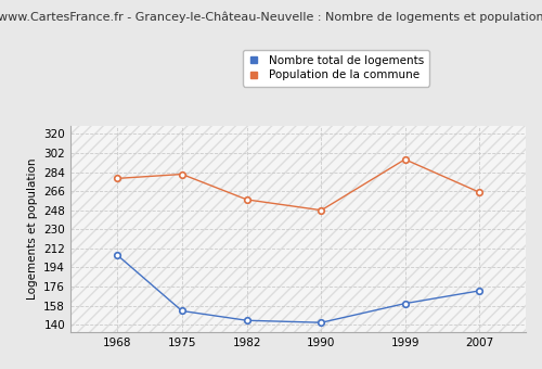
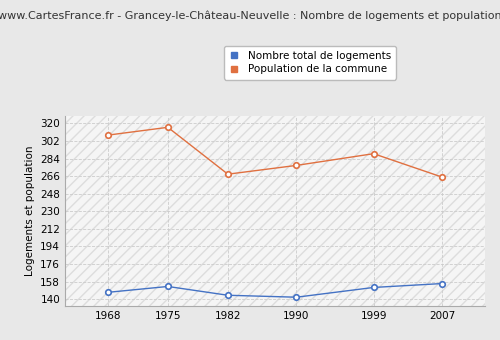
Nombre total de logements/1968: 206 -> 147
Population de la commune/1968: 278 -> 308
Population de la commune/1975: 282 -> 316
Population de la commune/1982: 258 -> 268
Population de la commune/1990: 248 -> 277
Nombre total de logements/1999: 160 -> 152
Population de la commune/1999: 296 -> 289
Nombre total de logements/2007: 172 -> 156
